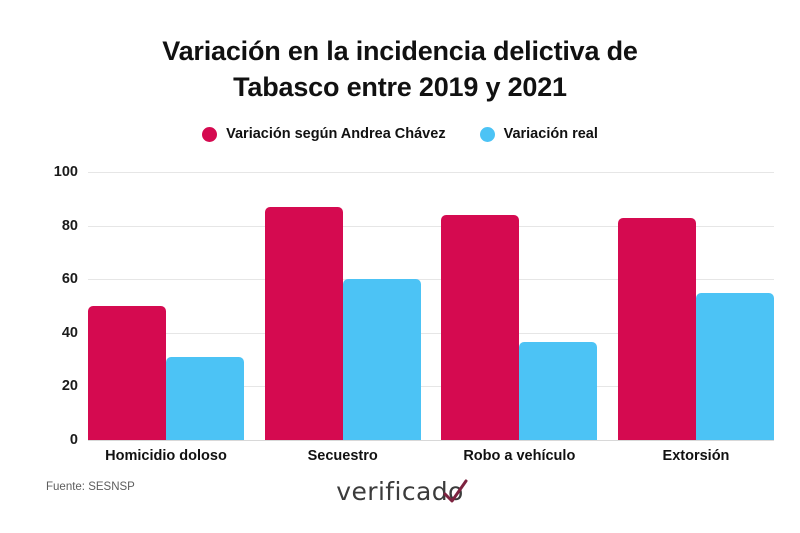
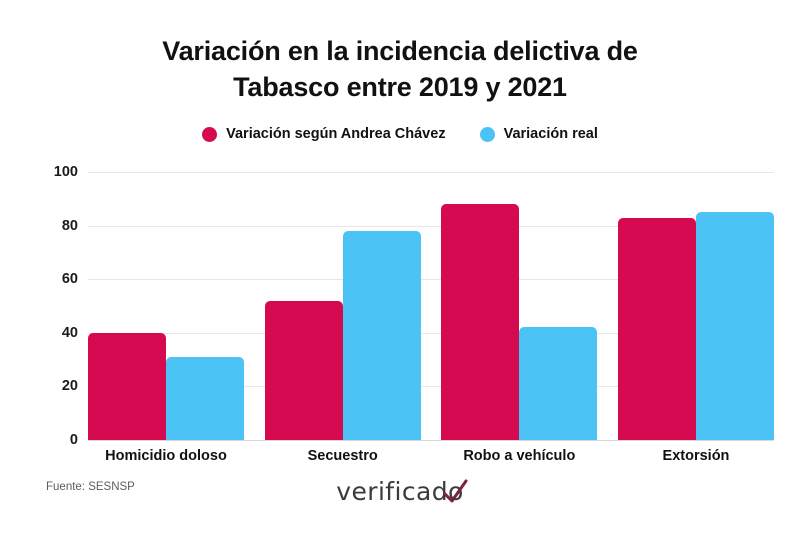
Variación según Andrea Chávez/Homicidio doloso: 50 -> 40
Variación según Andrea Chávez/Secuestro: 87 -> 52
Variación real/Secuestro: 60 -> 78
Variación según Andrea Chávez/Robo a vehículo: 84 -> 88
Variación real/Robo a vehículo: 36 -> 42
Variación real/Extorsión: 55 -> 85
